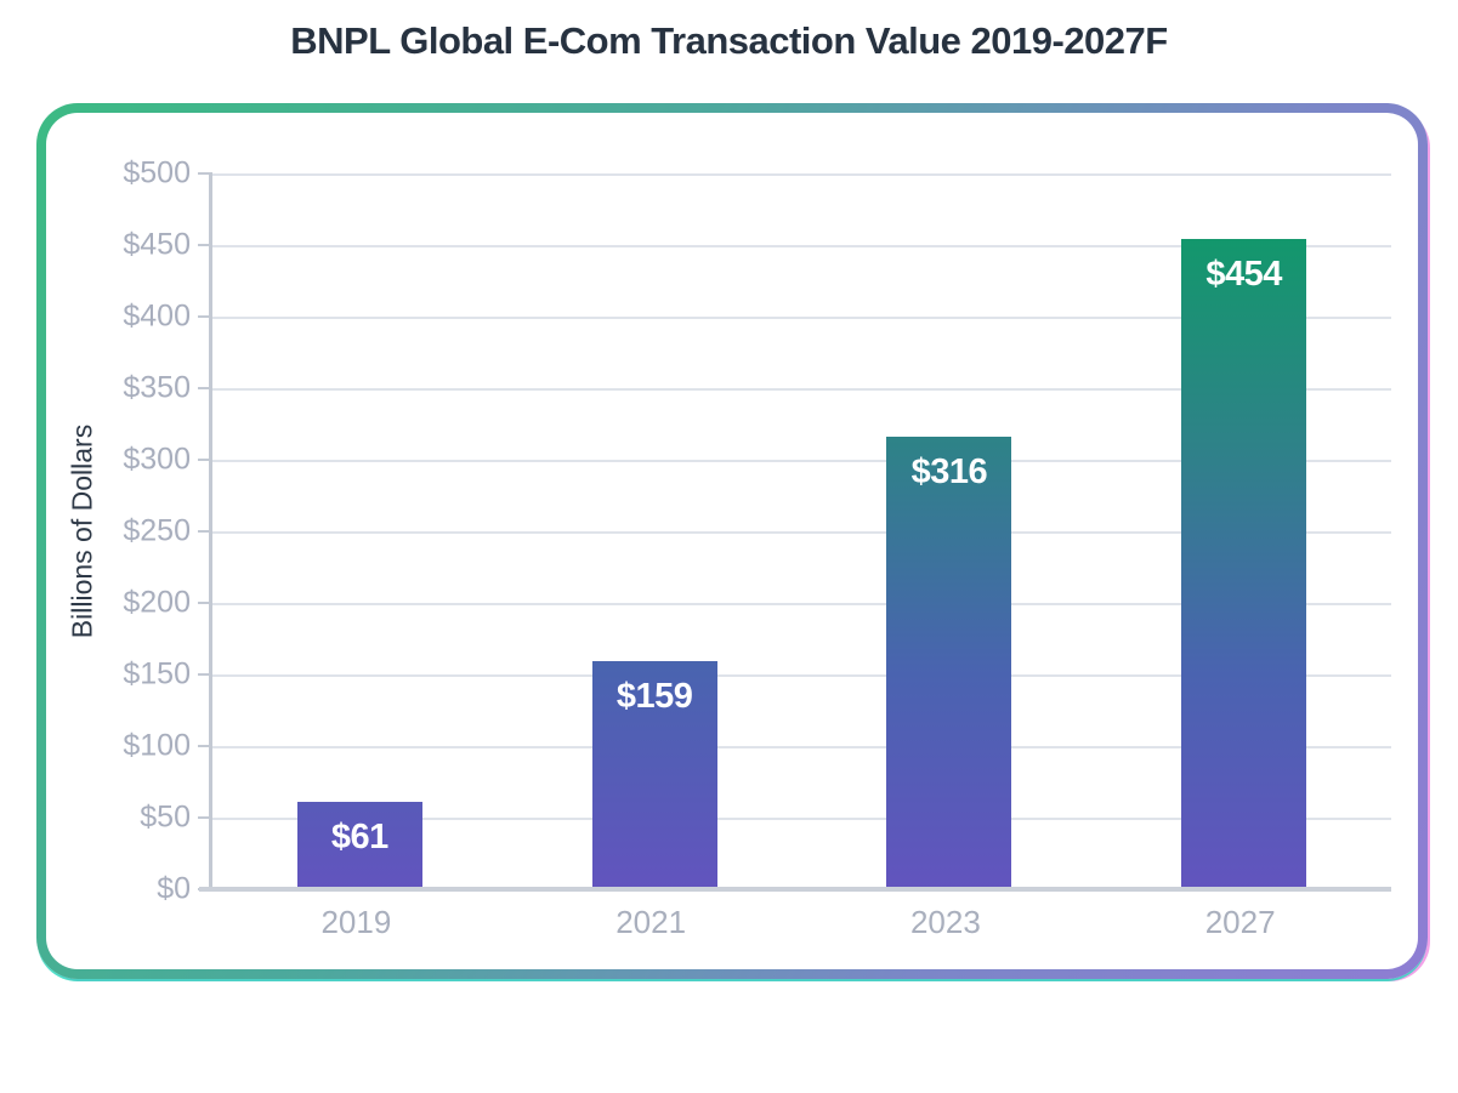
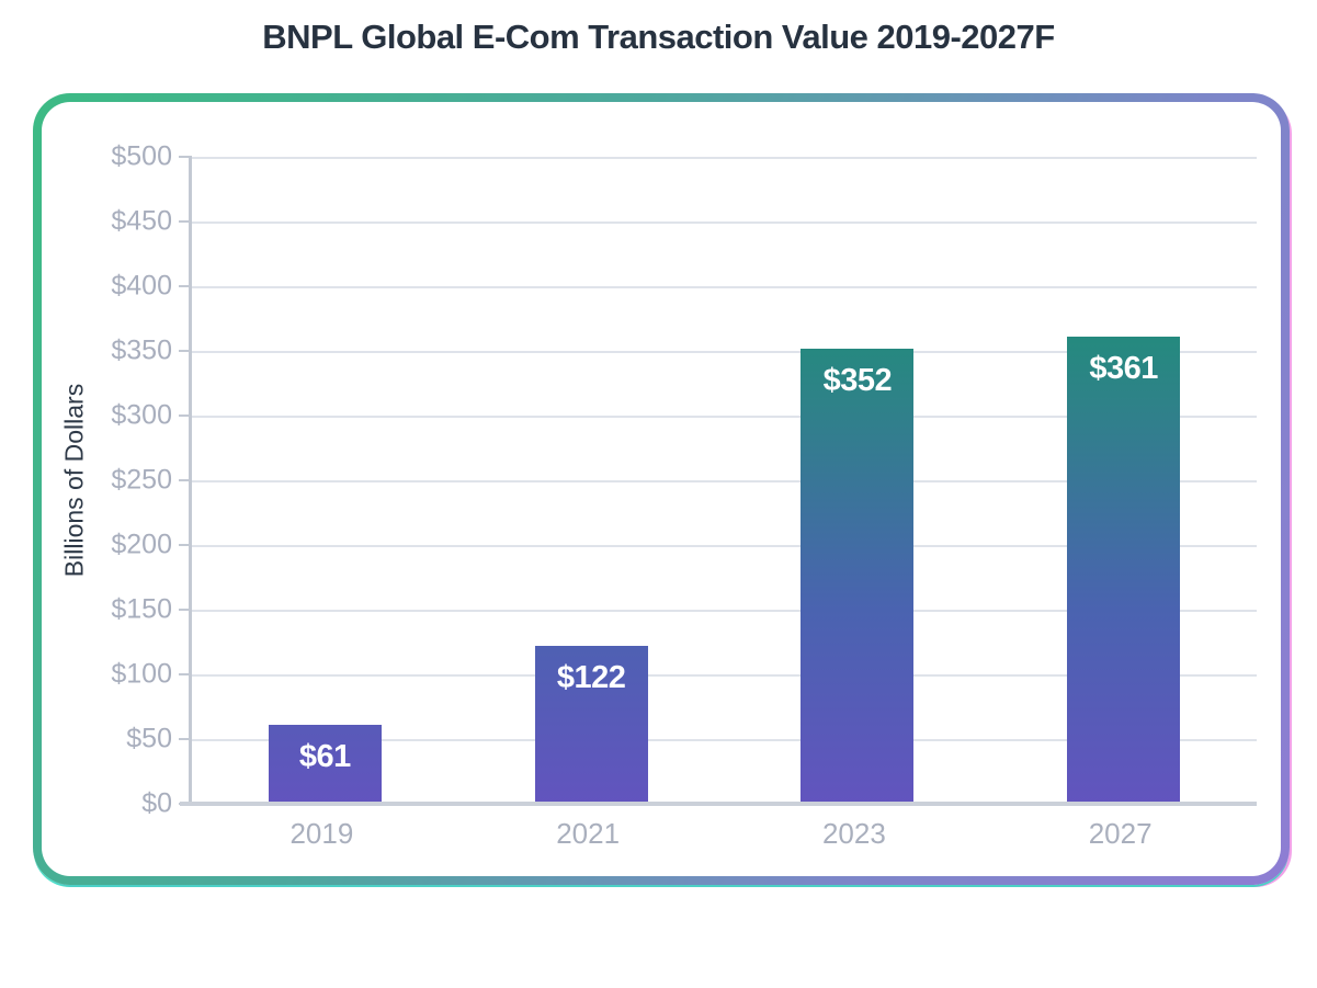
2021: $159 -> $122
2023: $316 -> $352
2027: $454 -> $361
